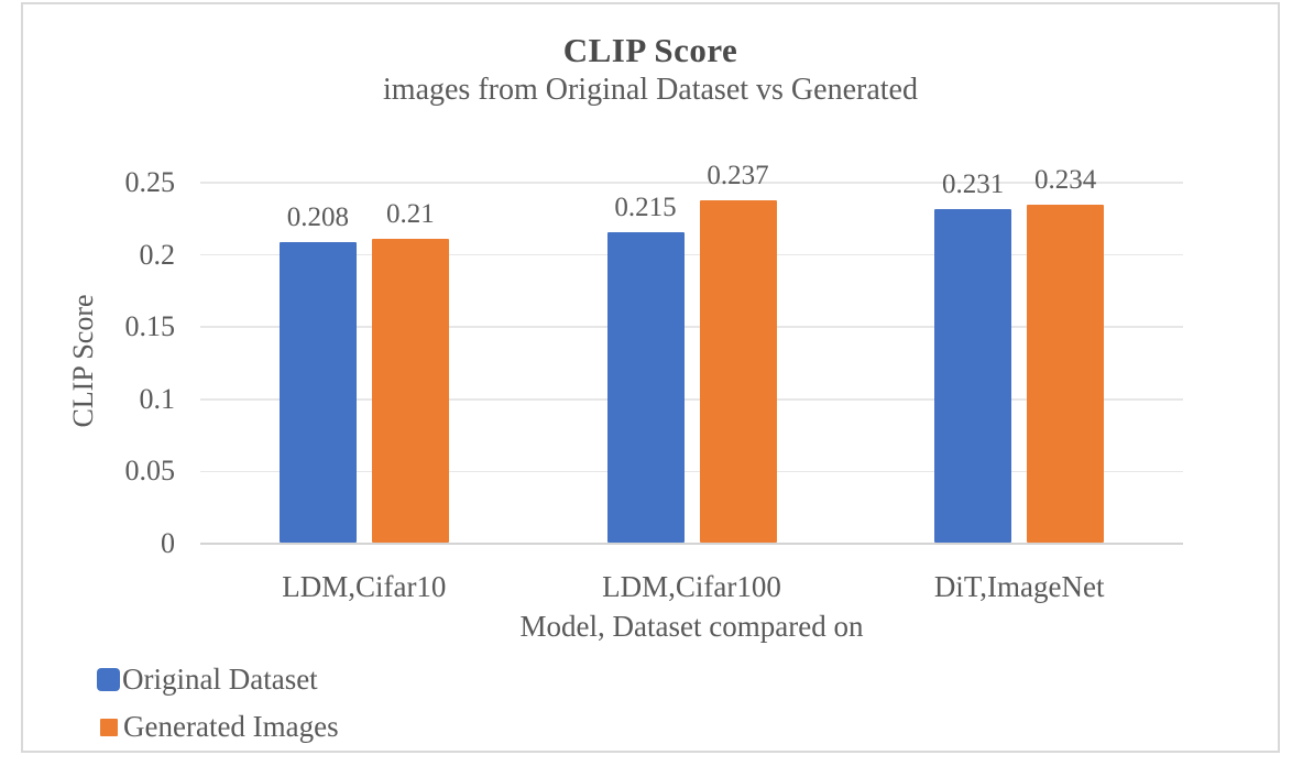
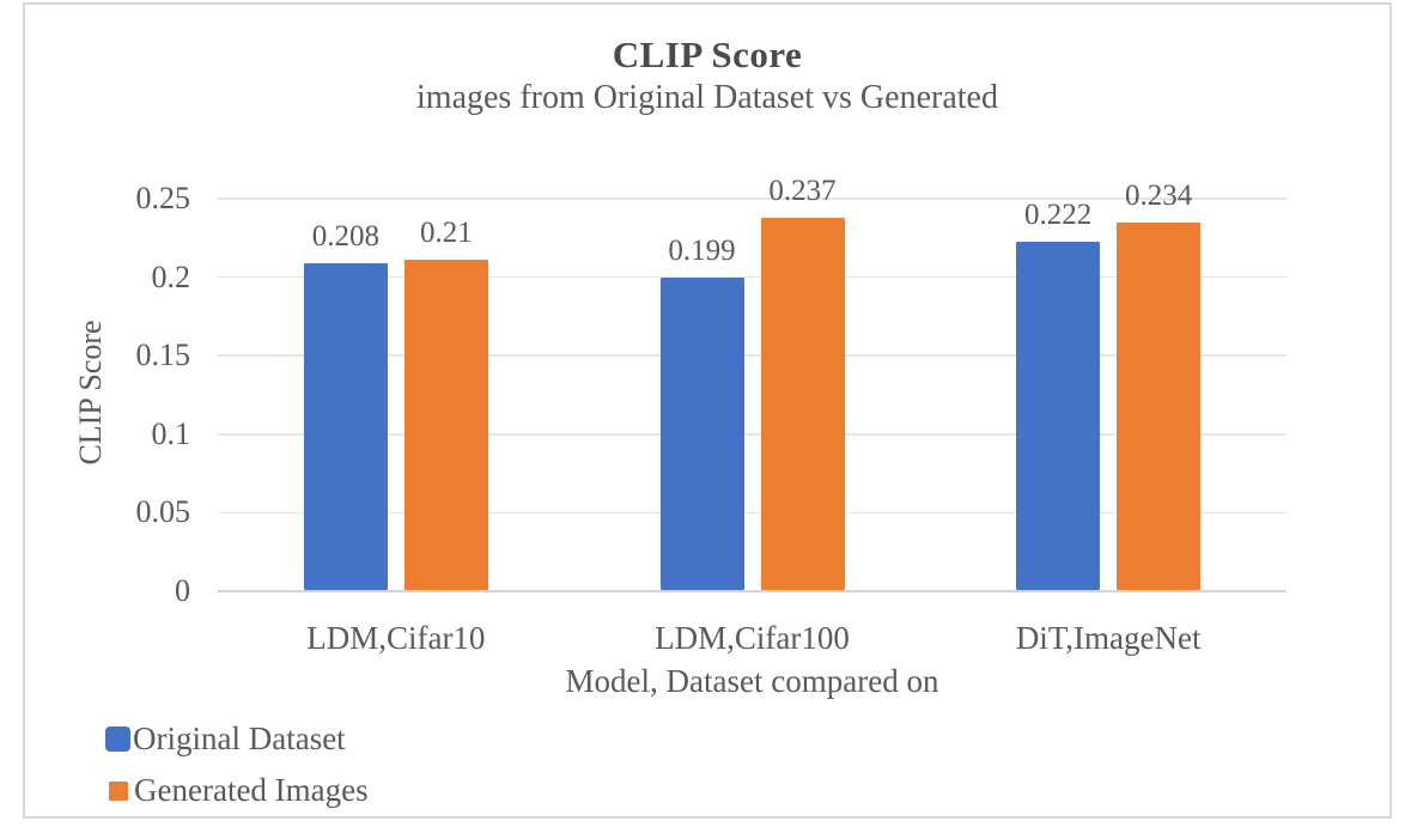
Original Dataset/LDM,Cifar100: 0.215 -> 0.199
Original Dataset/DiT,ImageNet: 0.231 -> 0.222
